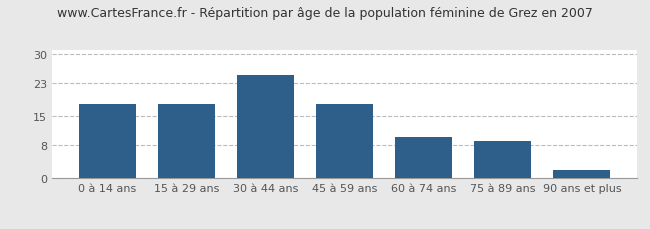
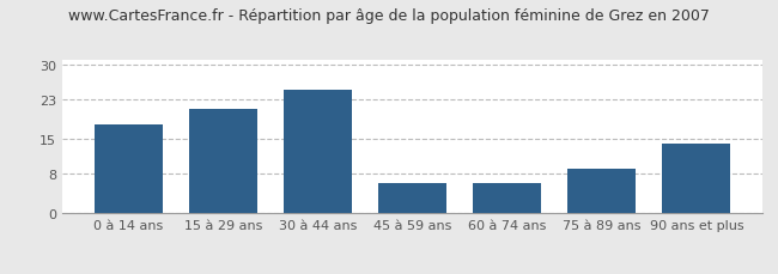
15 à 29 ans: 18 -> 21
45 à 59 ans: 18 -> 6
60 à 74 ans: 10 -> 6
90 ans et plus: 2 -> 14
